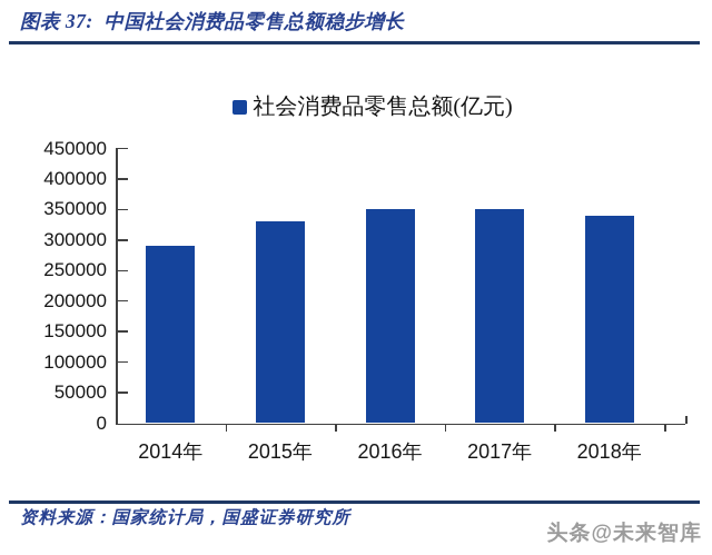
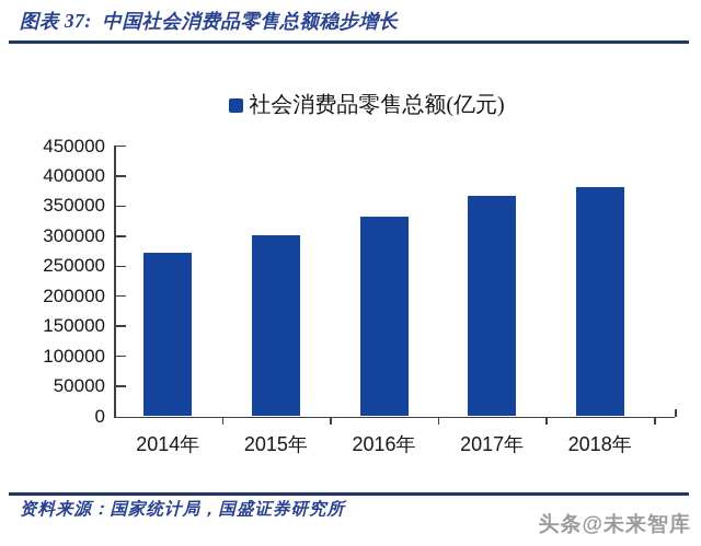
2014年: 290000 -> 270000
2015年: 330000 -> 300000
2016年: 350000 -> 330000
2017年: 350000 -> 370000
2018年: 340000 -> 380000
